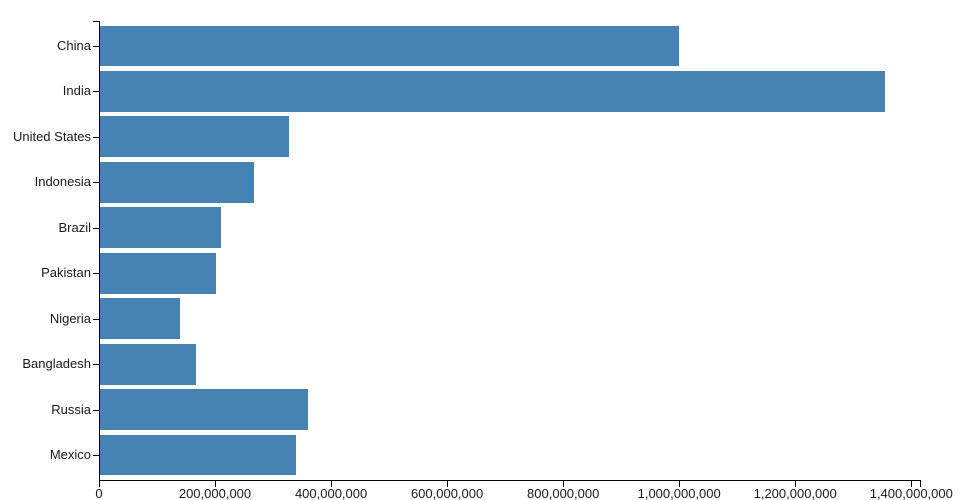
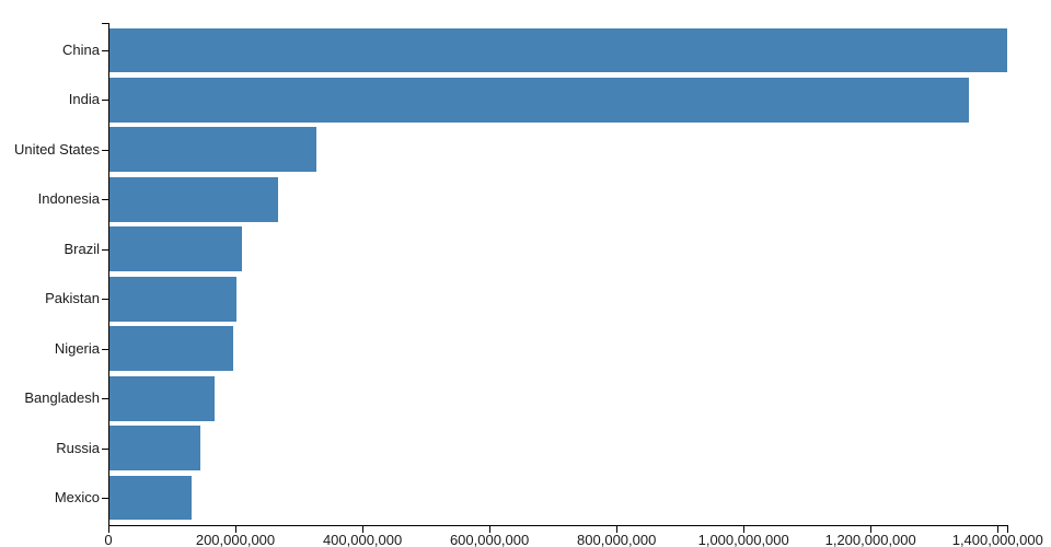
China: 1000000000 -> 1420000000
Nigeria: 140000000 -> 200000000
Russia: 360000000 -> 140000000
Mexico: 340000000 -> 130000000
